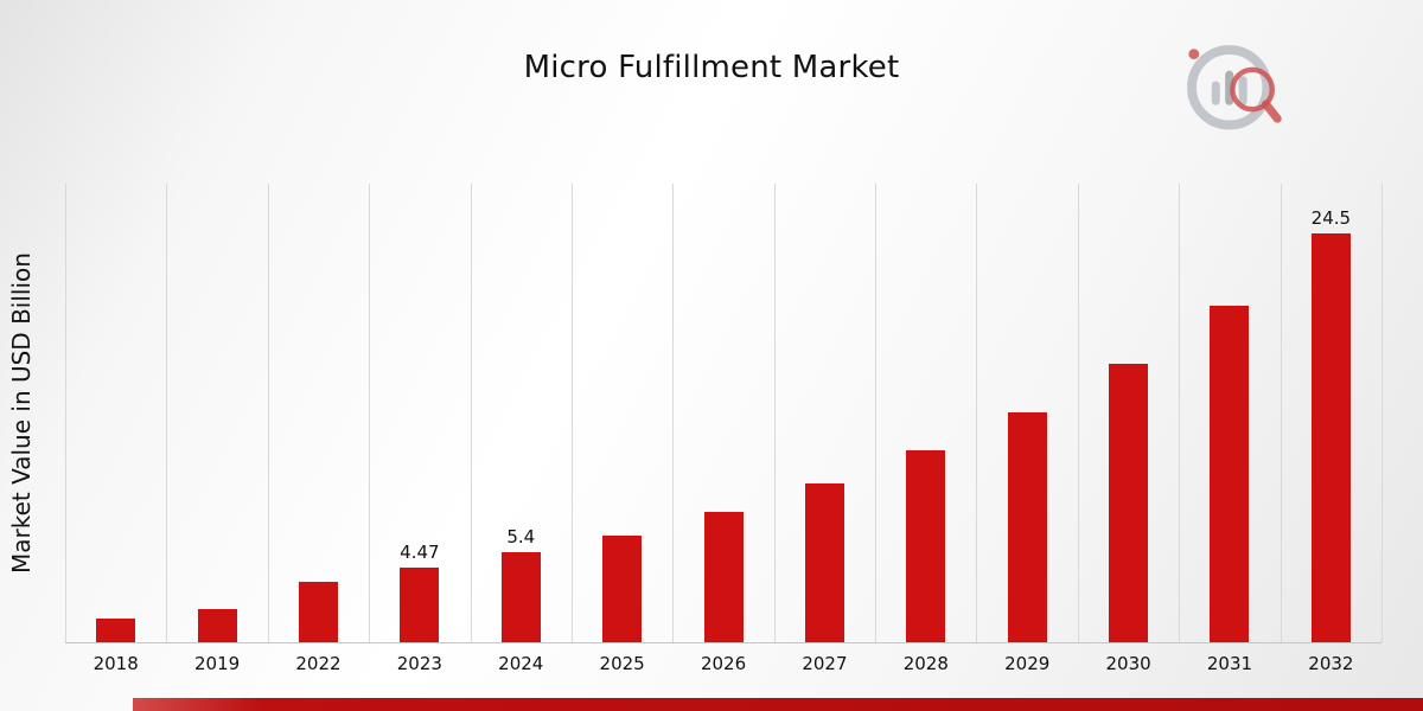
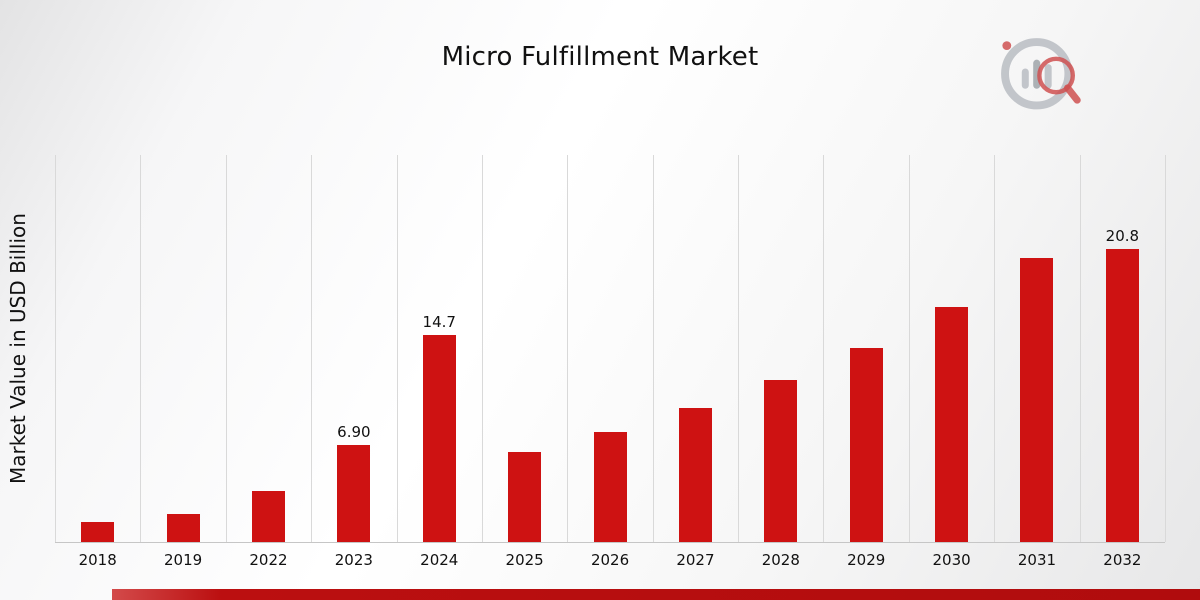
2023: 4.47 -> 6.90
2024: 5.4 -> 14.7
2032: 24.5 -> 20.8
